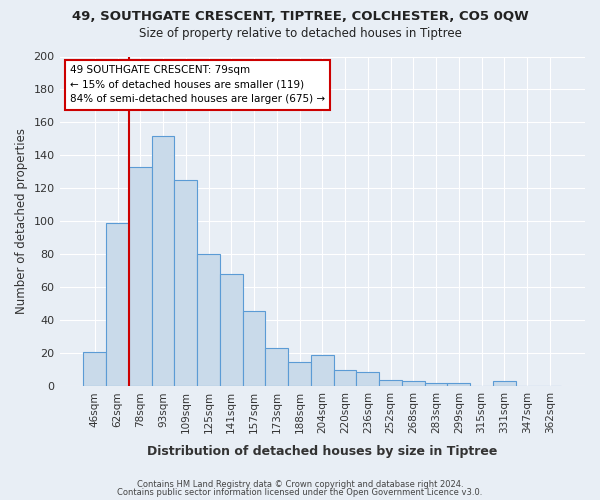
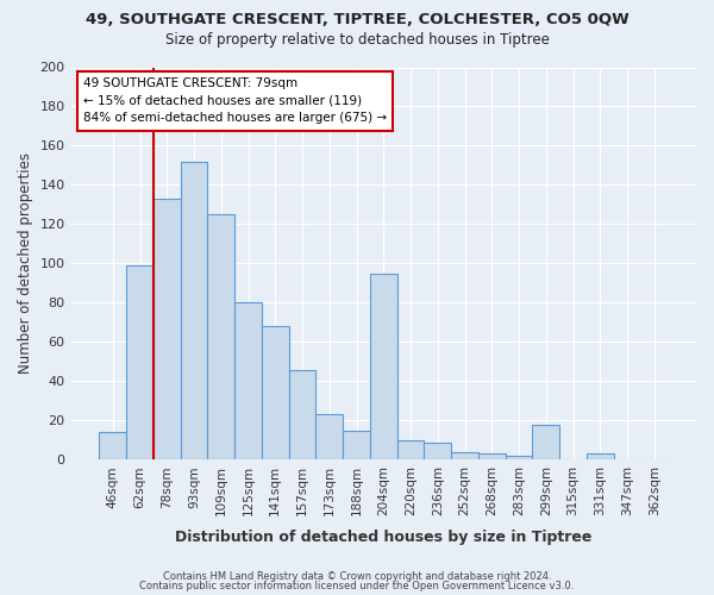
46sqm: 21 -> 14
204sqm: 19 -> 95
299sqm: 2 -> 18
